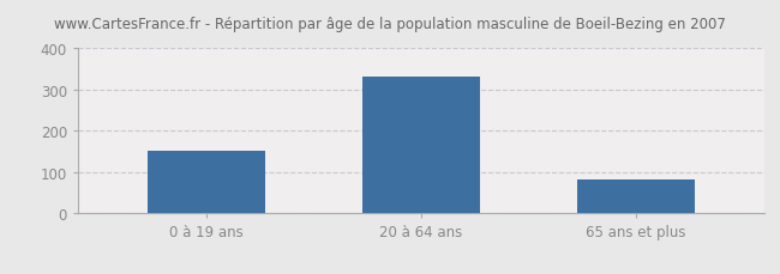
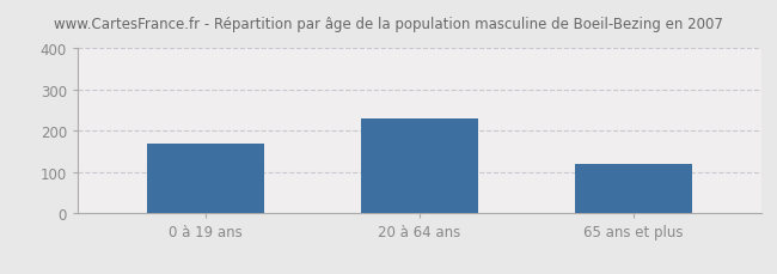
0 à 19 ans: 153 -> 170
20 à 64 ans: 333 -> 230
65 ans et plus: 82 -> 120
